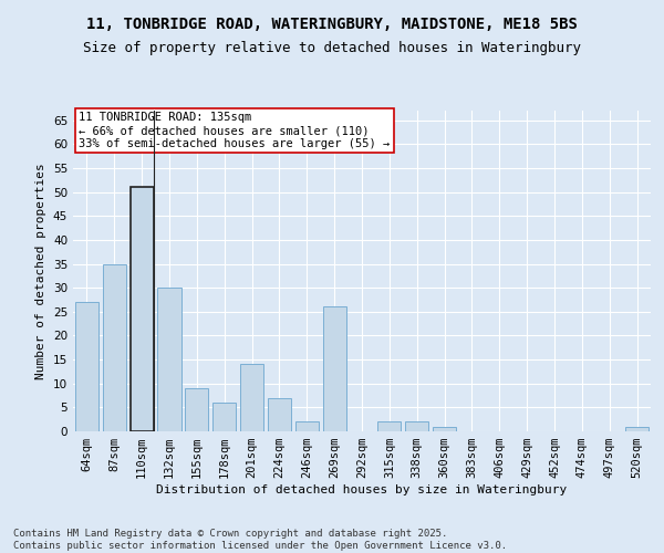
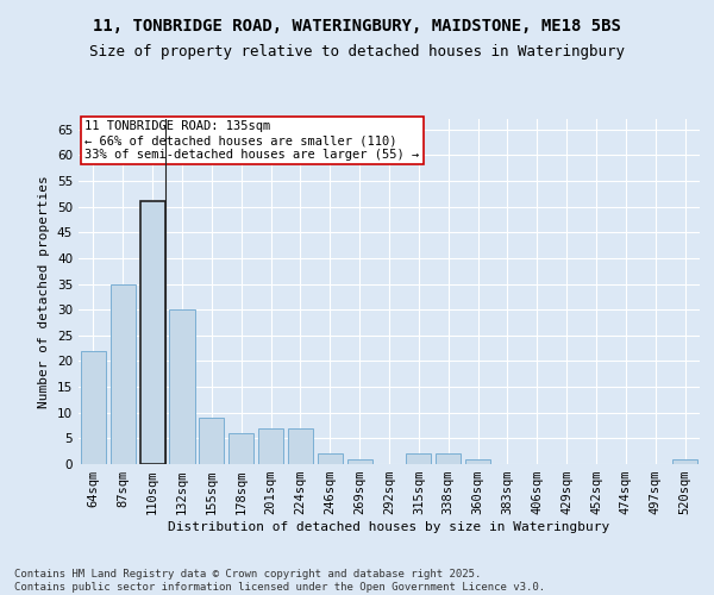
64sqm: 27 -> 22
201sqm: 14 -> 7
269sqm: 26 -> 1
